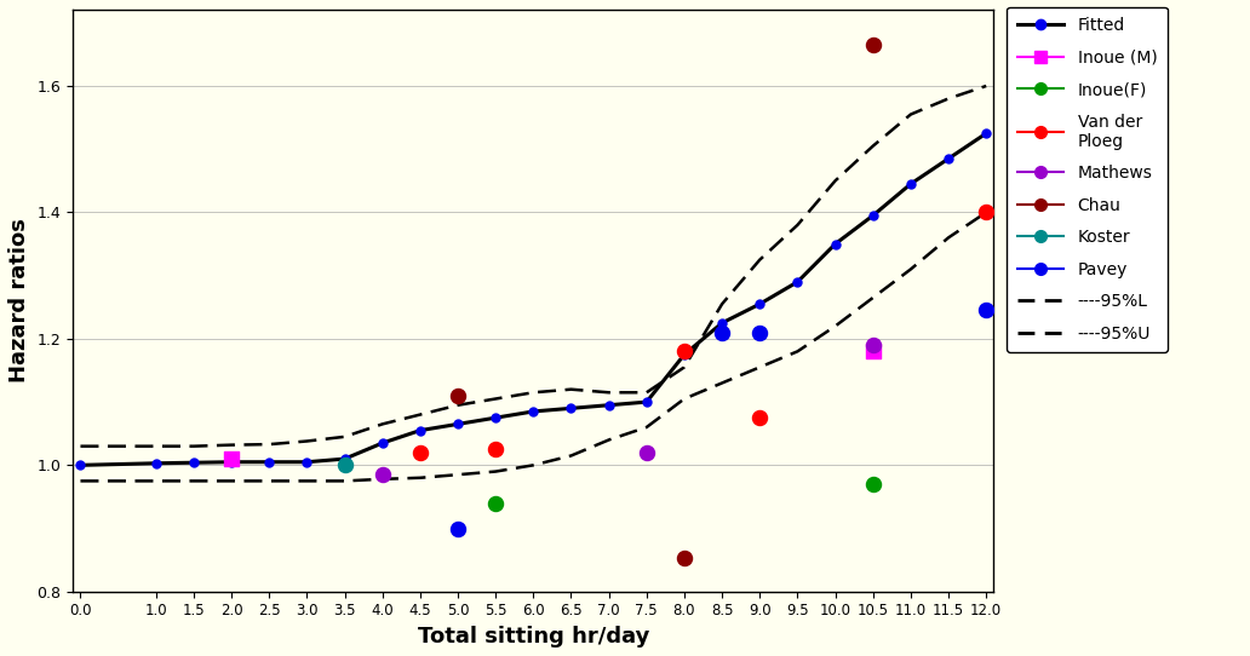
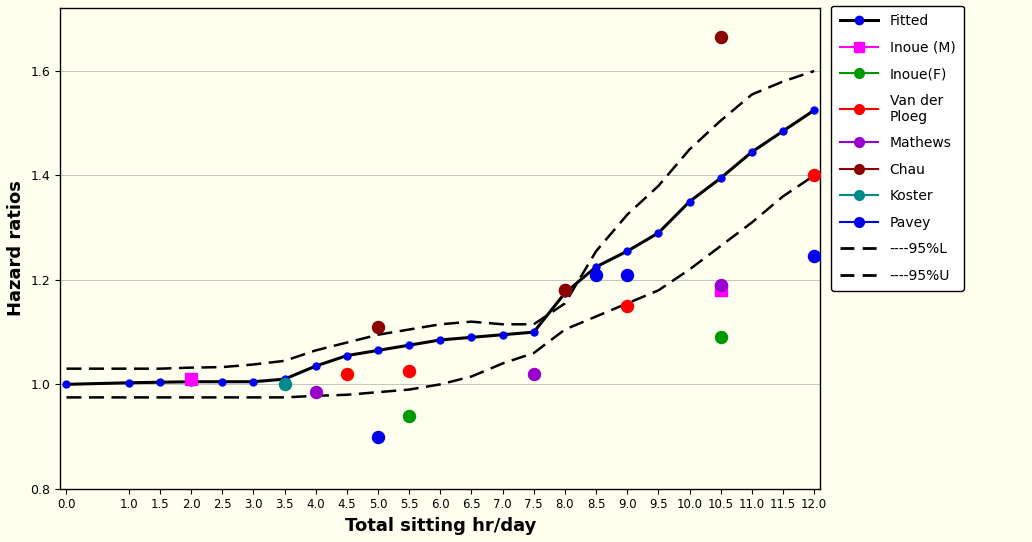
Chau/8.0: 0.854 -> 1.180
Van der Ploeg/9.0: 1.076 -> 1.150
Inoue(F)/10.5: 0.97 -> 1.09
